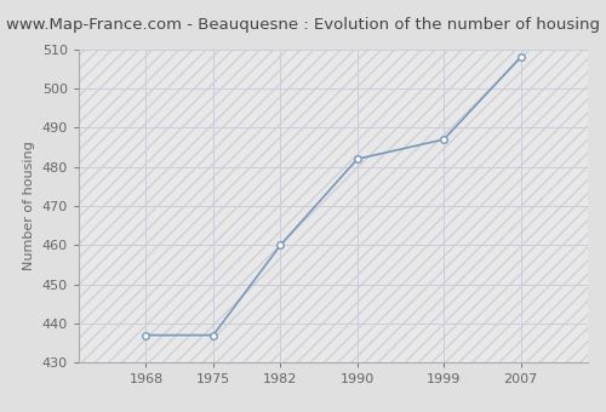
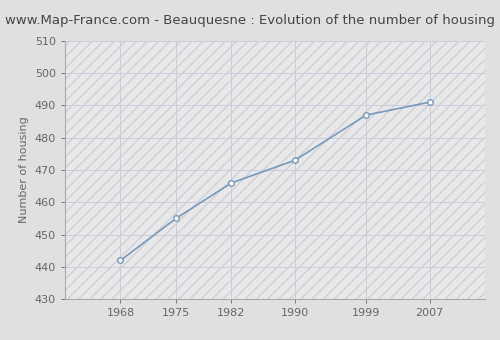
1968: 437 -> 442
1975: 437 -> 455
1982: 460 -> 466
1990: 482 -> 473
2007: 508 -> 491
